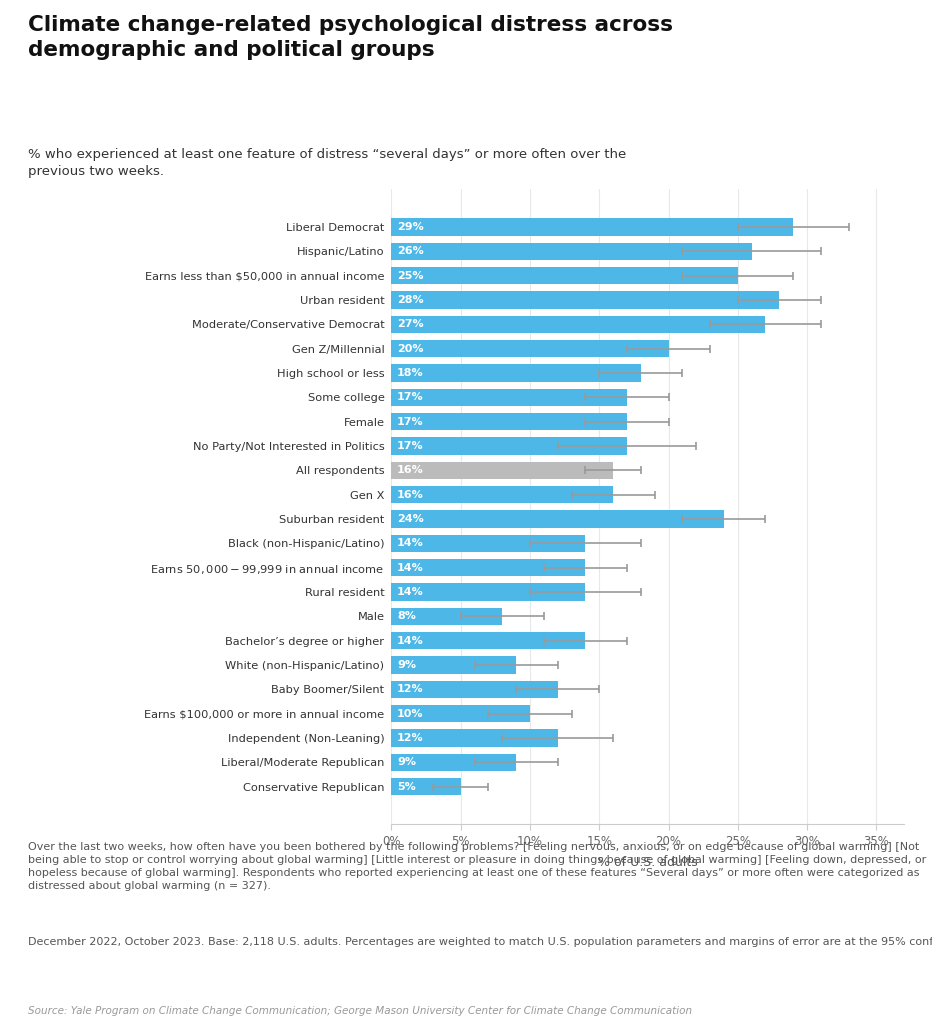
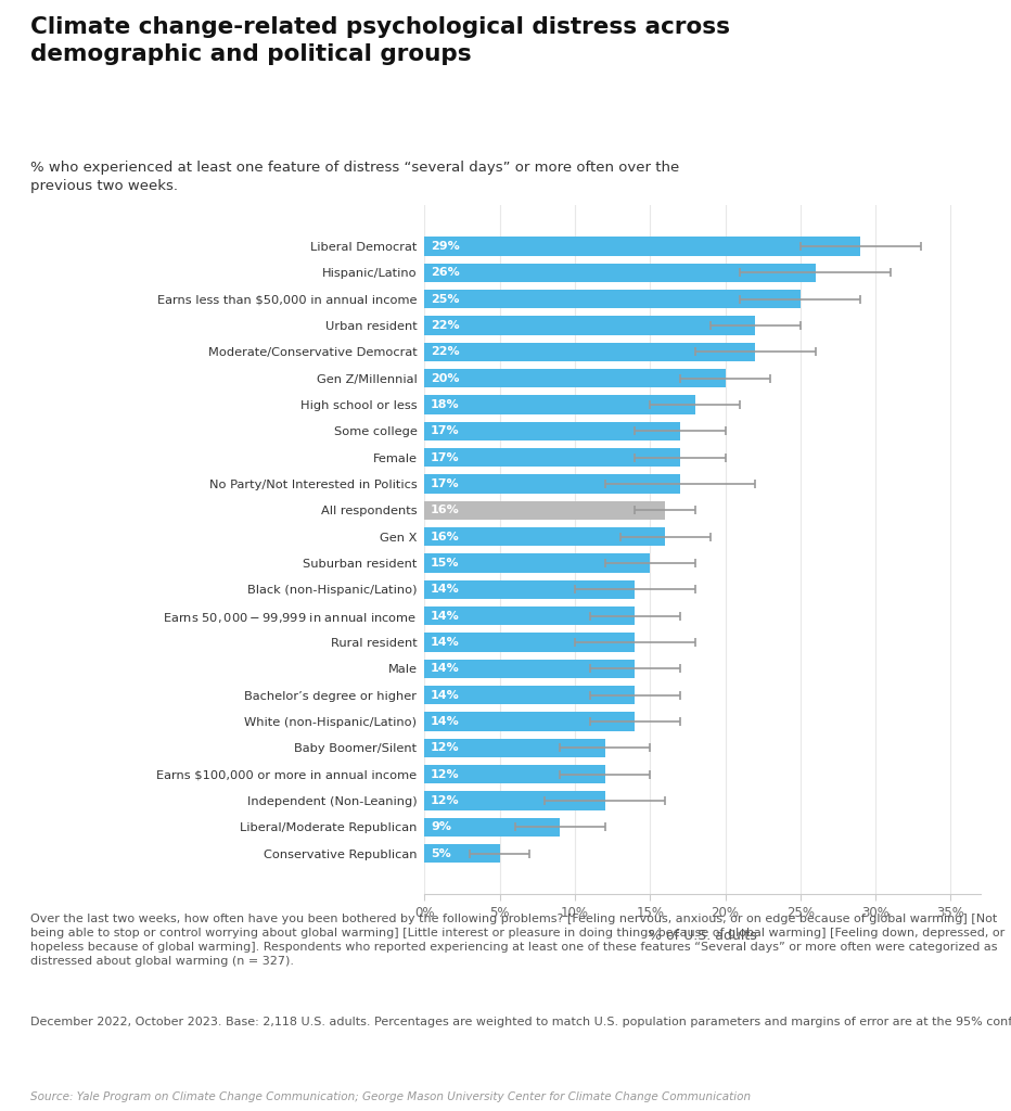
Urban resident: 28% -> 22%
Moderate/Conservative Democrat: 27% -> 22%
Suburban resident: 24% -> 15%
Male: 8% -> 14%
White (non-Hispanic/Latino): 9% -> 14%
Earns $100,000 or more in annual income: 10% -> 12%
